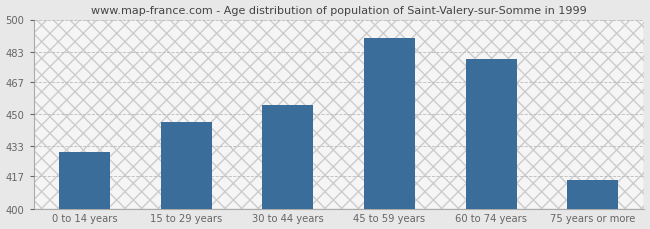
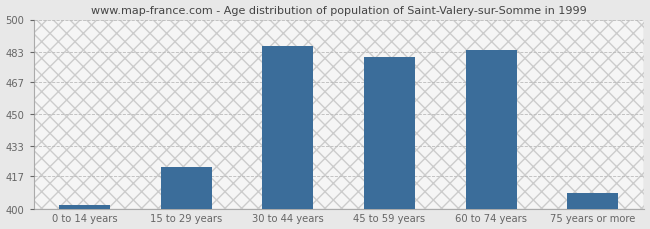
0 to 14 years: 430 -> 402
15 to 29 years: 446 -> 422
30 to 44 years: 455 -> 486
45 to 59 years: 490 -> 480
60 to 74 years: 479 -> 484
75 years or more: 415 -> 408
